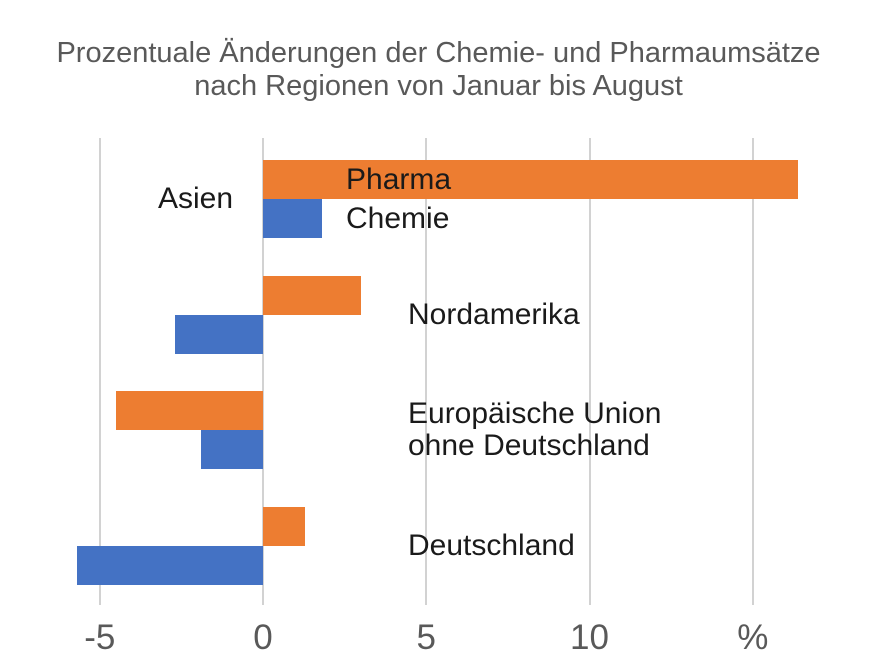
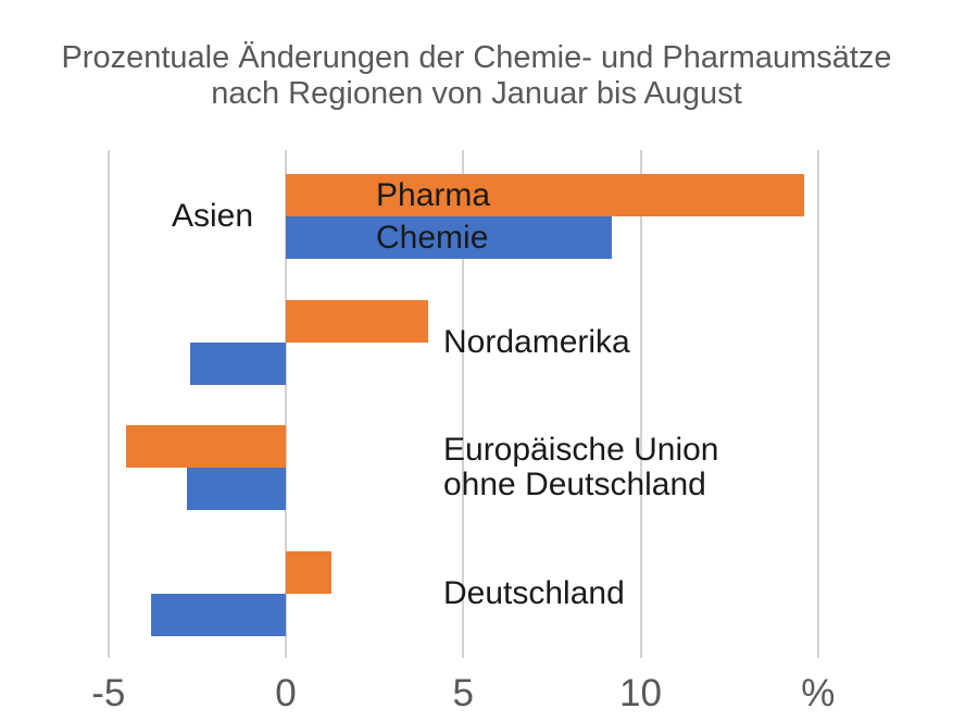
Pharma/Asien: 16.4 -> 14.6
Chemie/Asien: 1.8 -> 9.2
Pharma/Nordamerika: 3.0 -> 4.0
Chemie/Europäische Union ohne Deutschland: -1.9 -> -2.8
Chemie/Deutschland: -5.7 -> -3.8
